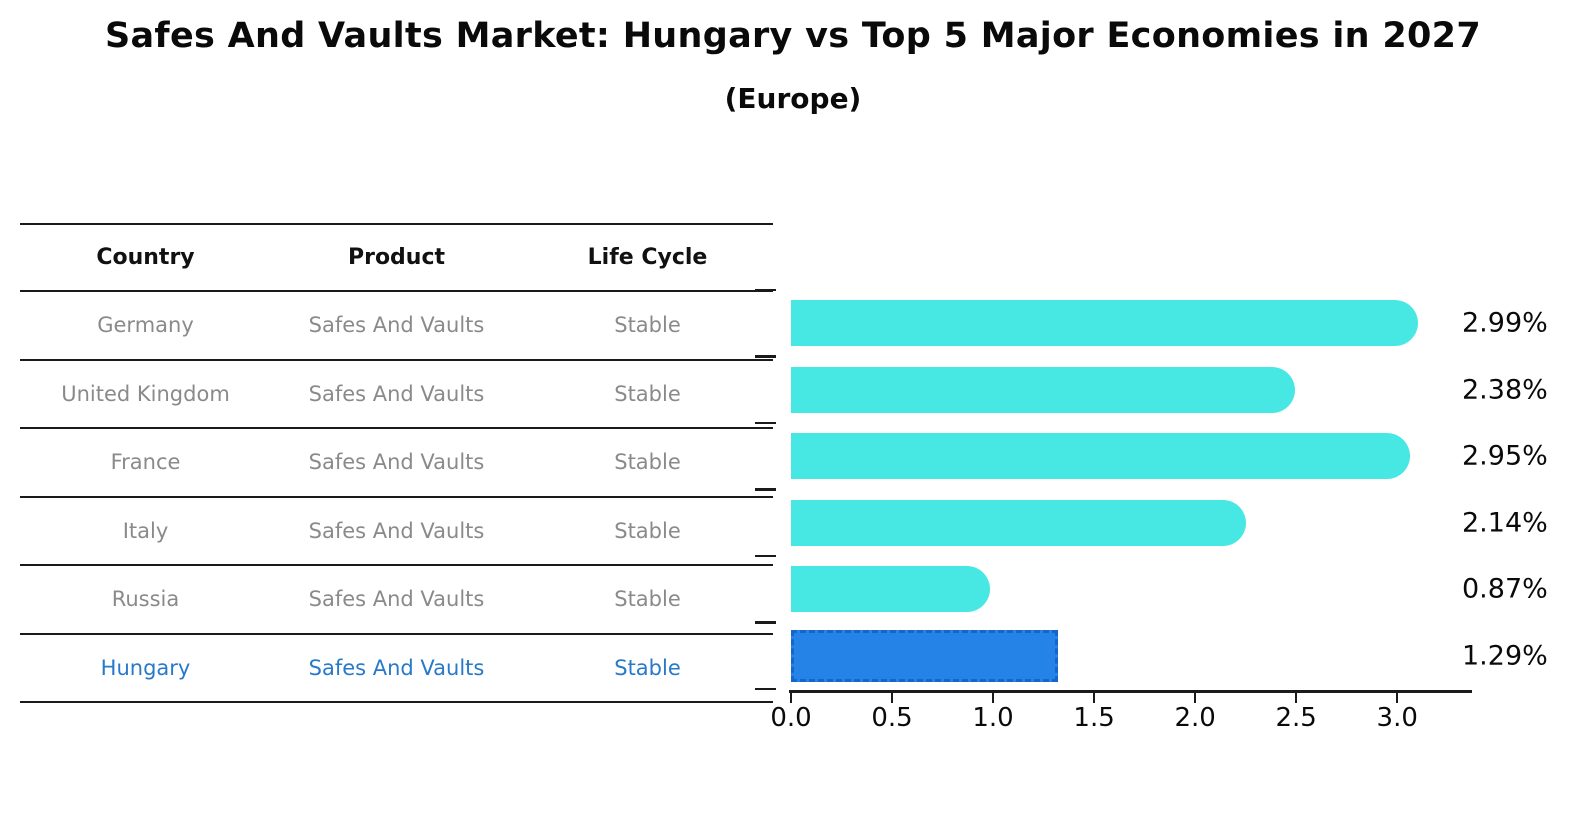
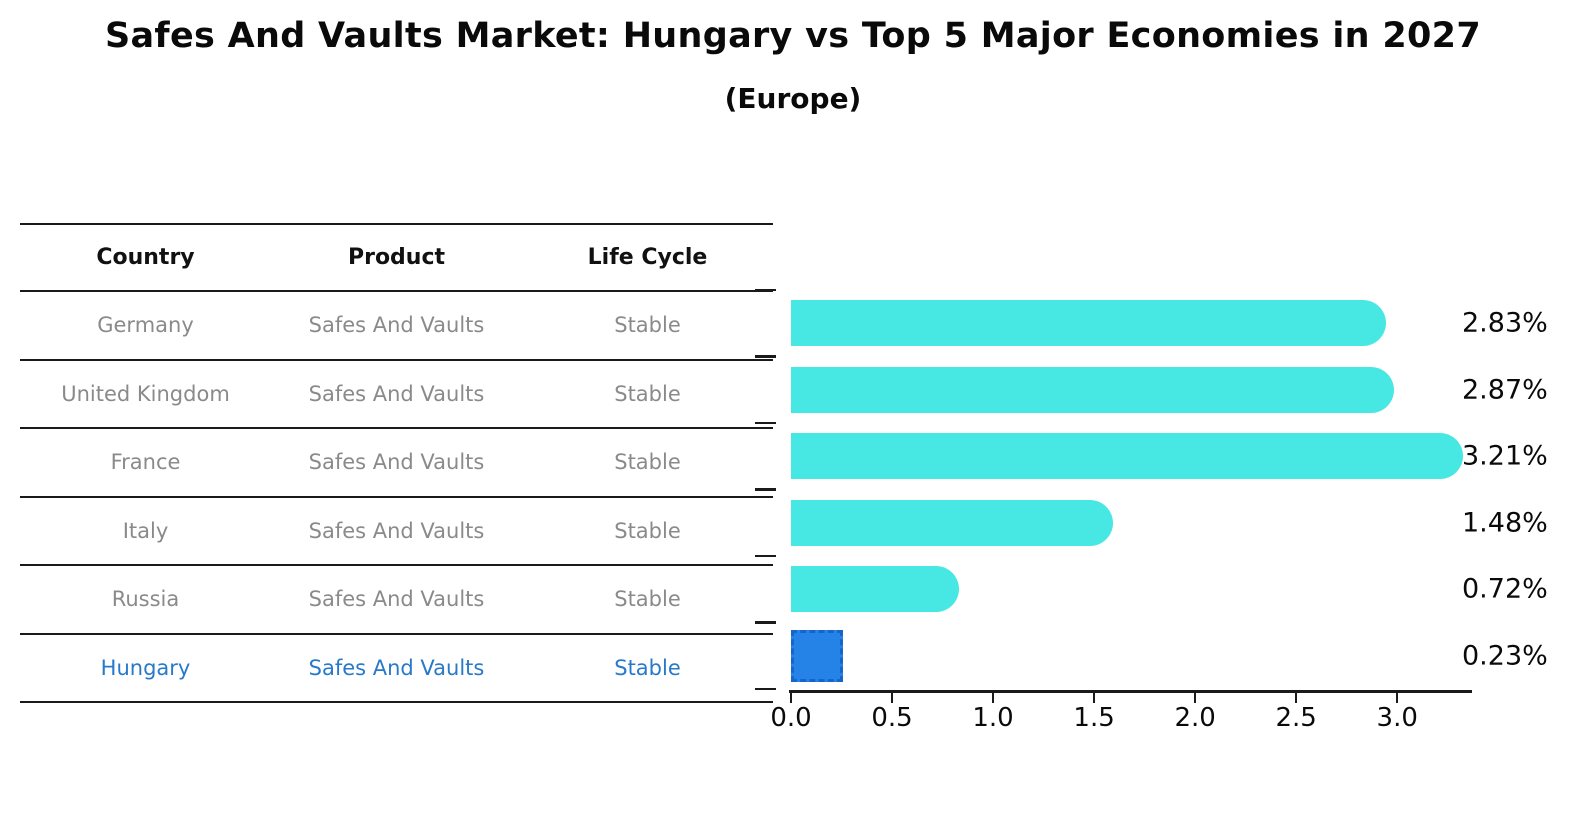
Germany: 2.99% -> 2.83%
United Kingdom: 2.38% -> 2.87%
France: 2.95% -> 3.21%
Italy: 2.14% -> 1.48%
Russia: 0.87% -> 0.72%
Hungary: 1.29% -> 0.23%
